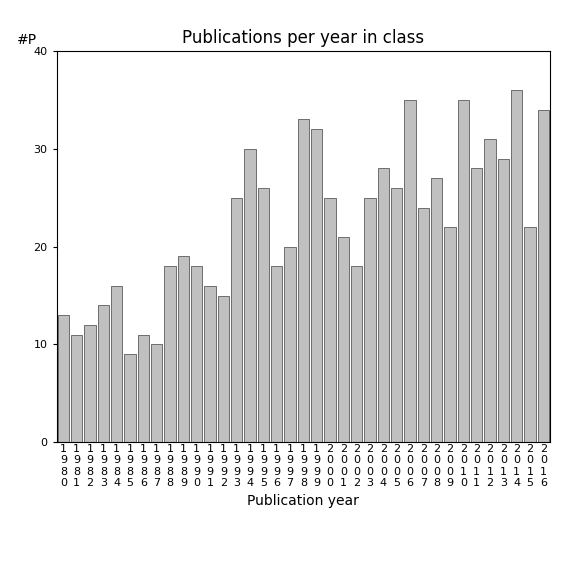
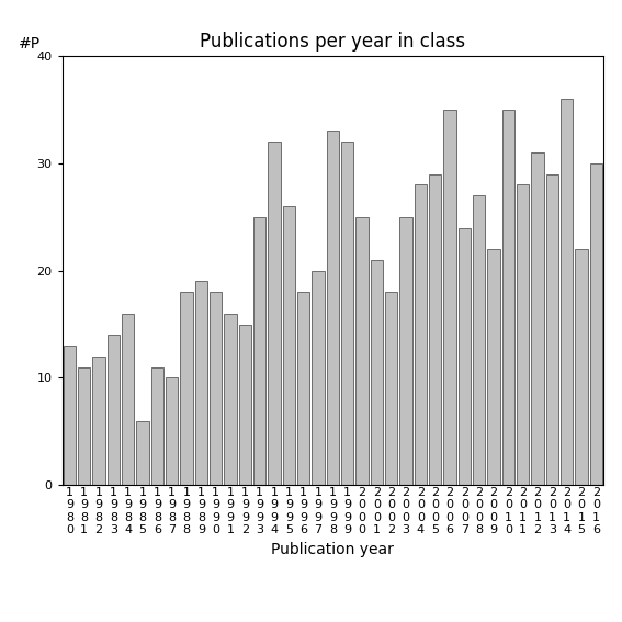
1 9 8 5: 9 -> 6
1 9 9 4: 30 -> 32
2 0 0 5: 26 -> 29
2 0 1 6: 34 -> 30
